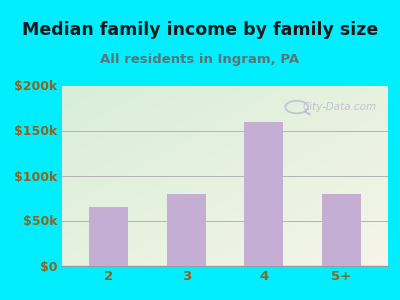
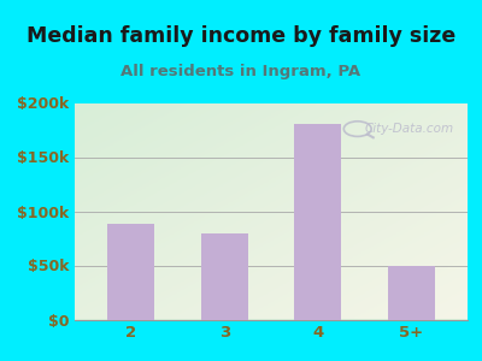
2: $65k -> $88k
4: $160k -> $180k
5+: $80k -> $50k
